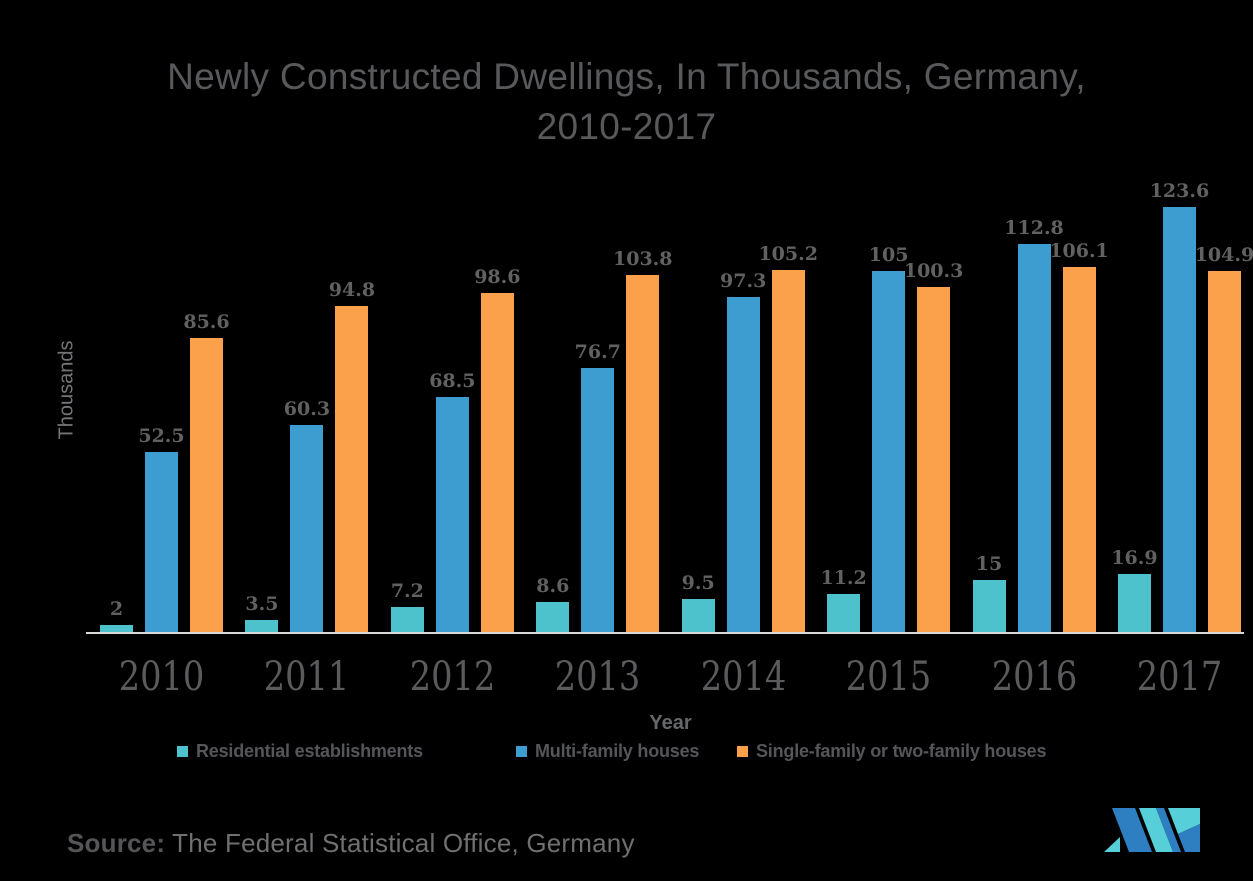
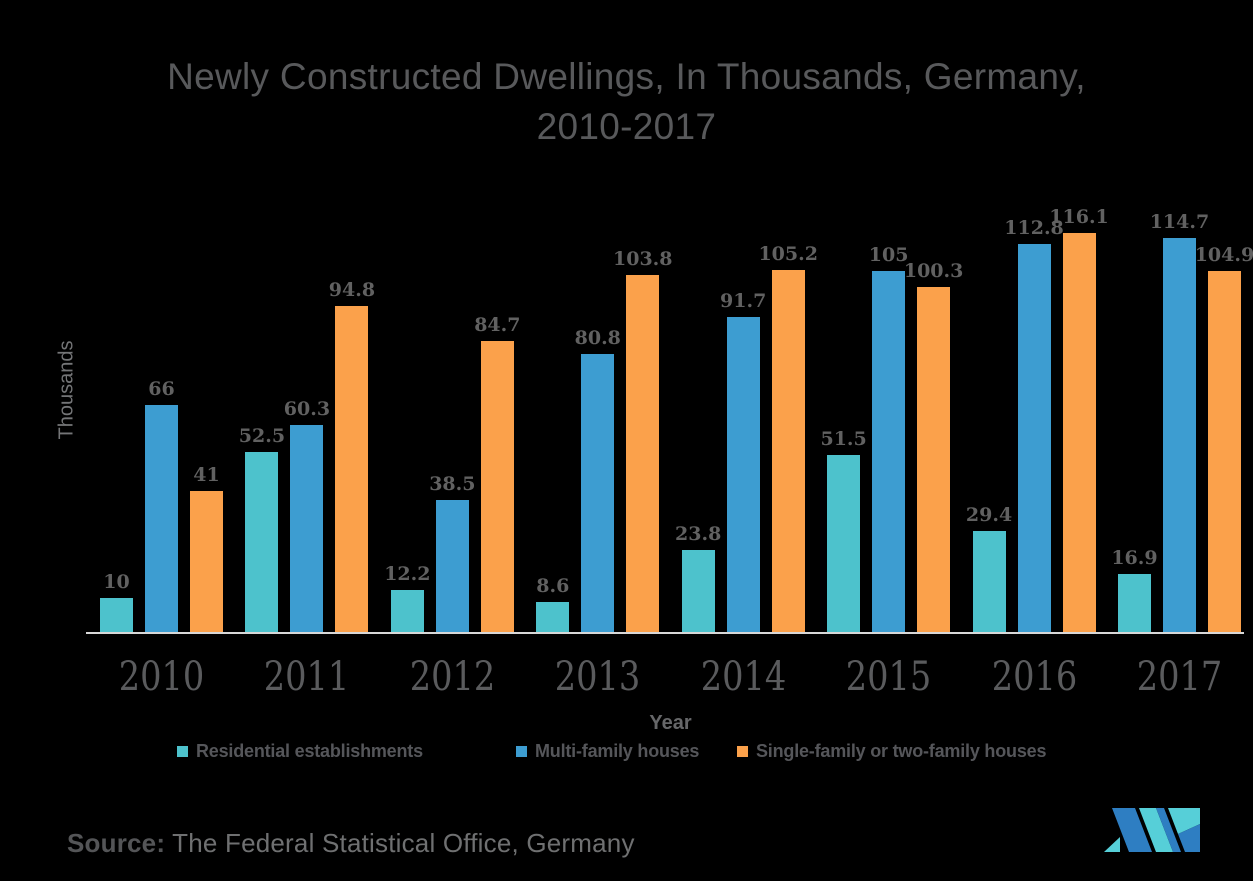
Residential establishments/2010: 2 -> 10
Multi-family houses/2010: 52.5 -> 66
Single-family or two-family houses/2010: 85.6 -> 41
Residential establishments/2011: 3.5 -> 52.5
Residential establishments/2012: 7.2 -> 12.2
Multi-family houses/2012: 68.5 -> 38.5
Single-family or two-family houses/2012: 98.6 -> 84.7
Multi-family houses/2013: 76.7 -> 80.8
Residential establishments/2014: 9.5 -> 23.8
Multi-family houses/2014: 97.3 -> 91.7
Residential establishments/2015: 11.2 -> 51.5
Residential establishments/2016: 15 -> 29.4
Single-family or two-family houses/2016: 106.1 -> 116.1
Multi-family houses/2017: 123.6 -> 114.7
